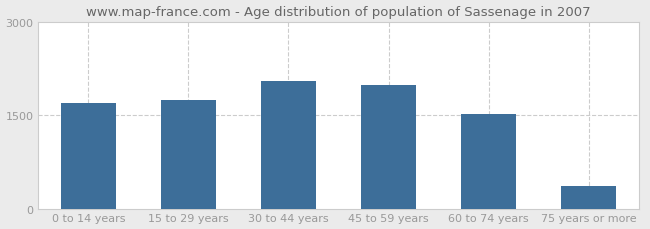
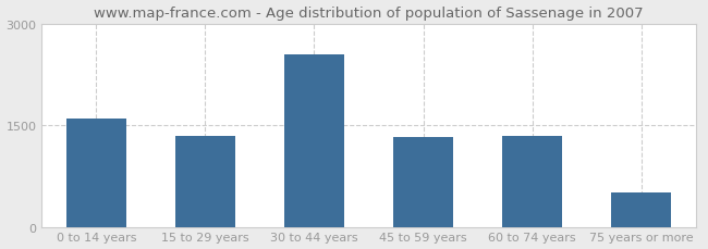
0 to 14 years: 1700 -> 1600
15 to 29 years: 1740 -> 1340
30 to 44 years: 2050 -> 2540
45 to 59 years: 1980 -> 1320
60 to 74 years: 1520 -> 1340
75 years or more: 370 -> 500
